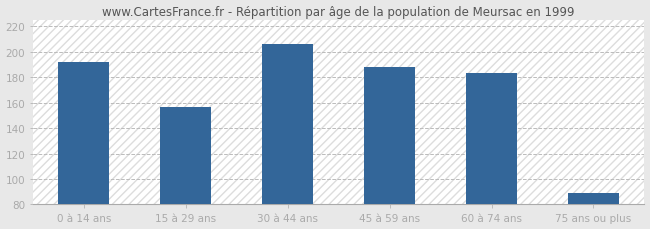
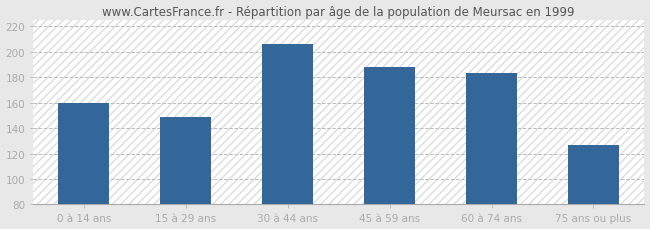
0 à 14 ans: 192 -> 160
15 à 29 ans: 157 -> 149
75 ans ou plus: 89 -> 127
